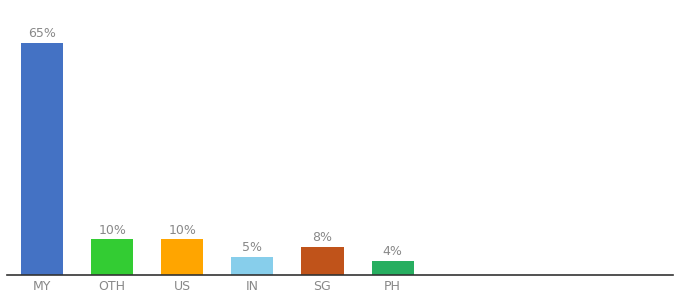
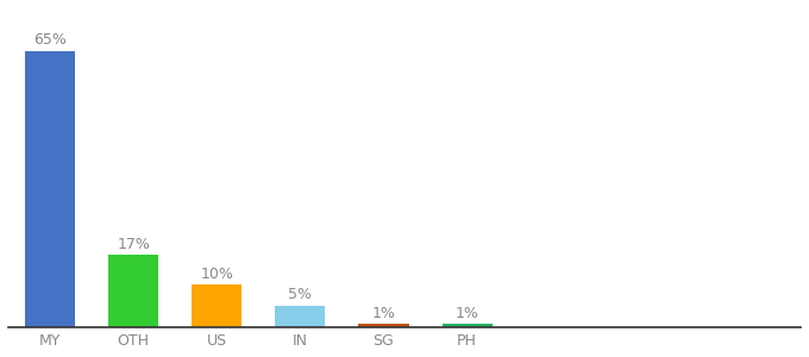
OTH: 10% -> 17%
SG: 8% -> 1%
PH: 4% -> 1%
